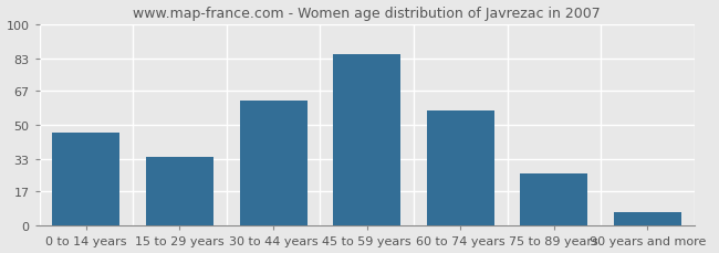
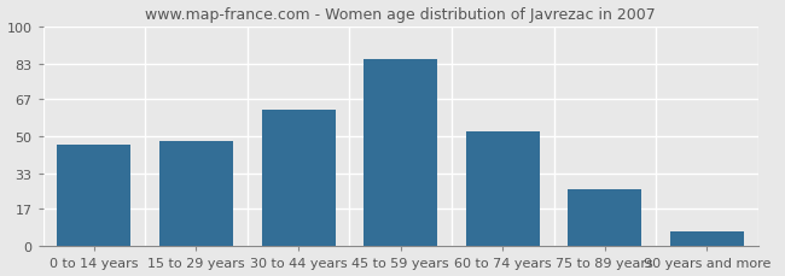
15 to 29 years: 34 -> 48
60 to 74 years: 57 -> 52
